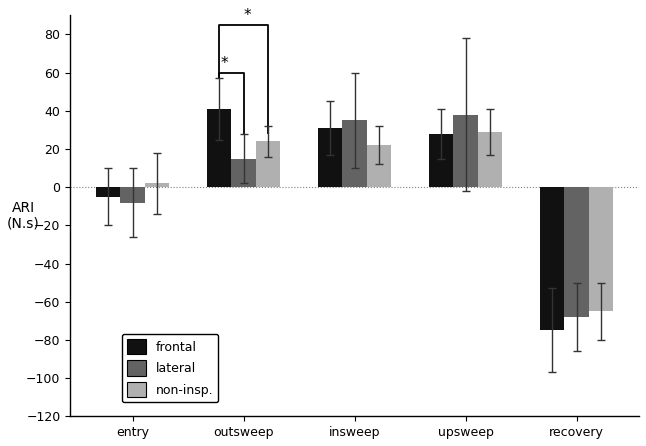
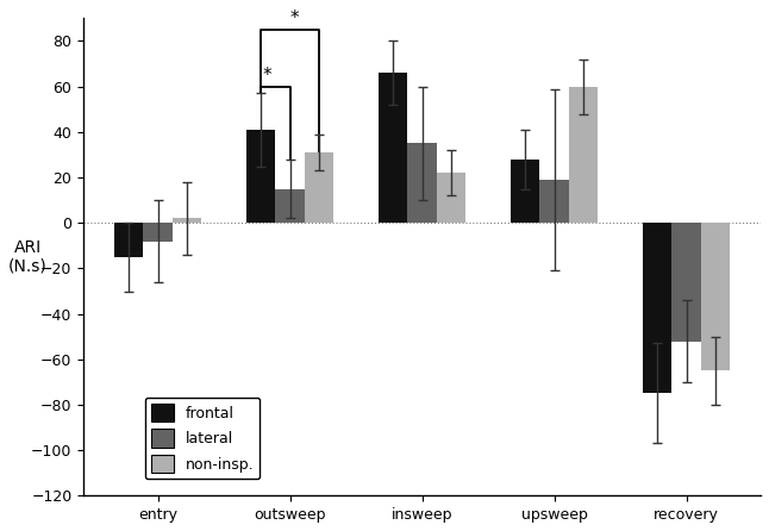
frontal/entry: -5 -> -15
non-insp./outsweep: 24 -> 31
frontal/insweep: 31 -> 66
lateral/upsweep: 38 -> 19
non-insp./upsweep: 29 -> 60
lateral/recovery: -68 -> -52
